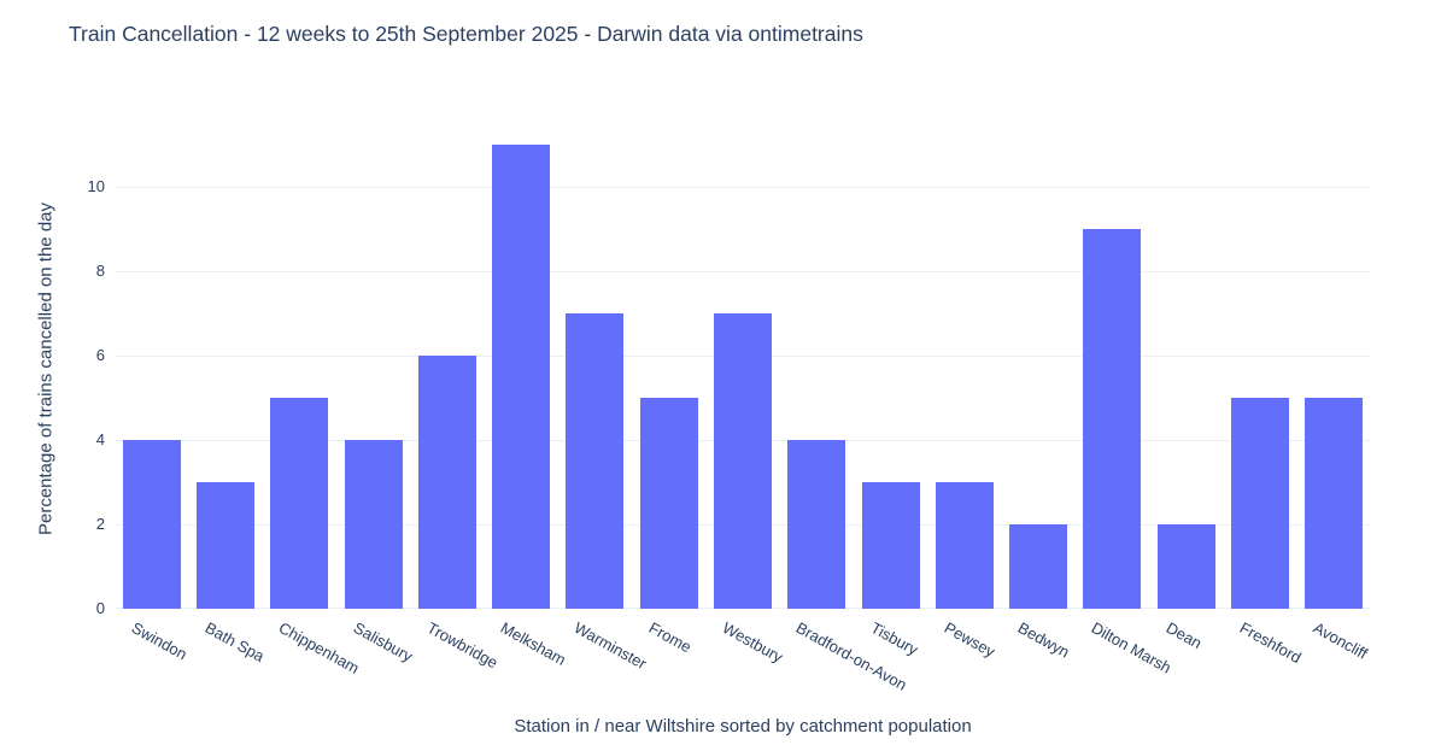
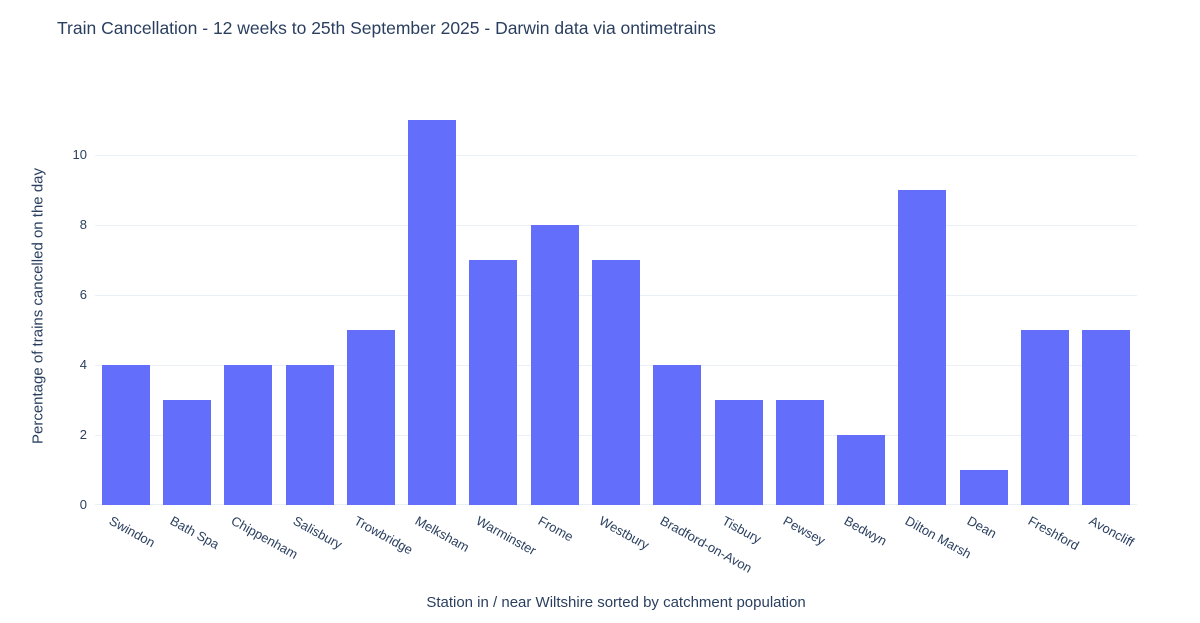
Chippenham: 5 -> 4
Trowbridge: 6 -> 5
Frome: 5 -> 8
Dean: 2 -> 1
